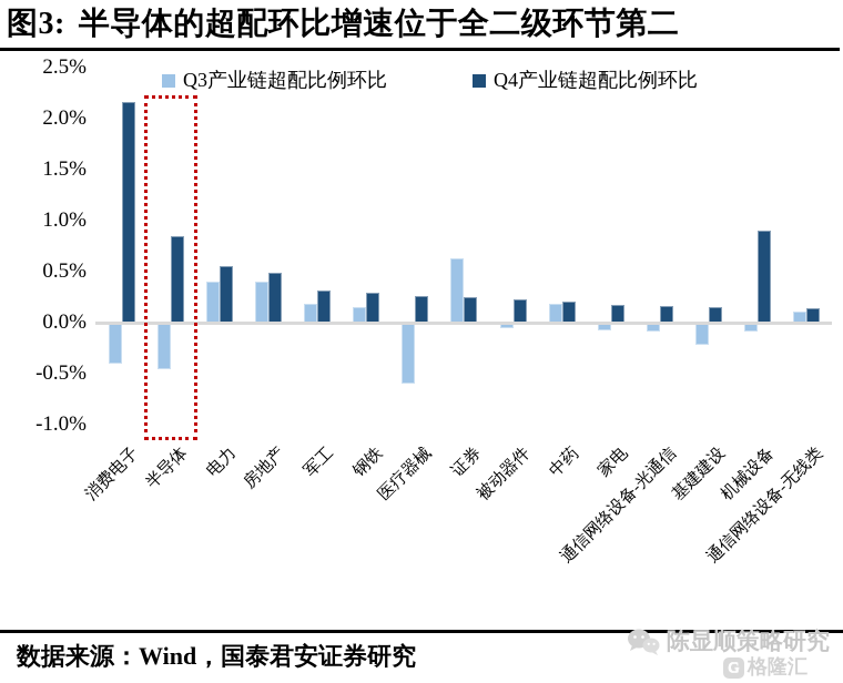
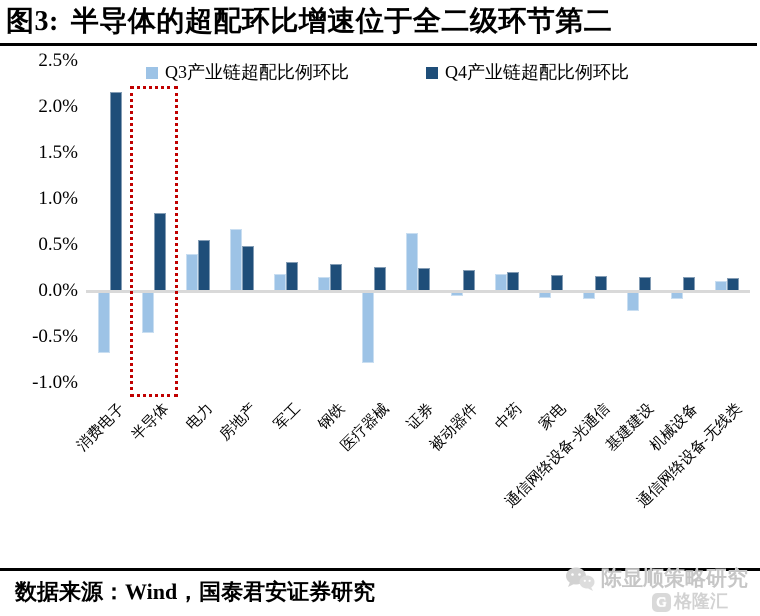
Q3产业链超配比例环比/消费电子: -0.4% -> -0.7%
Q3产业链超配比例环比/房地产: 0.4% -> 0.7%
Q3产业链超配比例环比/医疗器械: -0.6% -> -0.8%
Q4产业链超配比例环比/机械设备: 0.9% -> 0.1%
